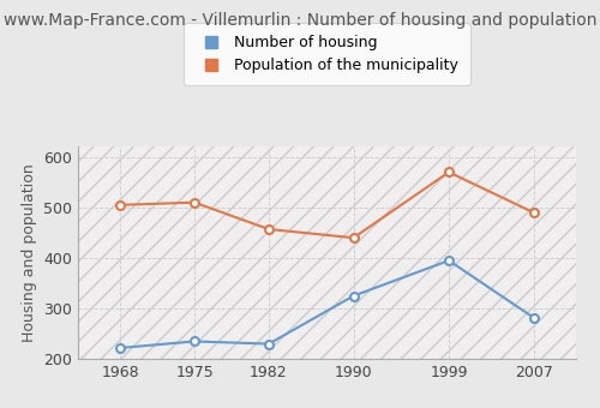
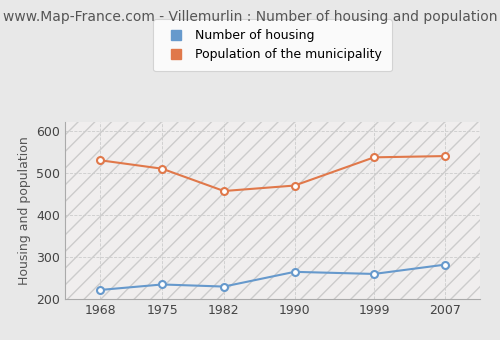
Population of the municipality/1968: 505 -> 530
Number of housing/1990: 325 -> 265
Population of the municipality/1990: 440 -> 470
Number of housing/1999: 395 -> 260
Population of the municipality/1999: 570 -> 537
Population of the municipality/2007: 490 -> 540
